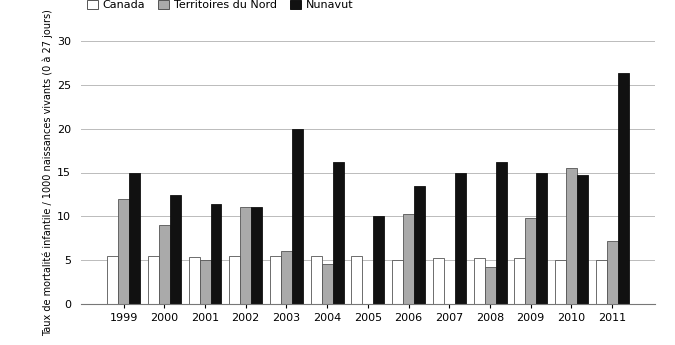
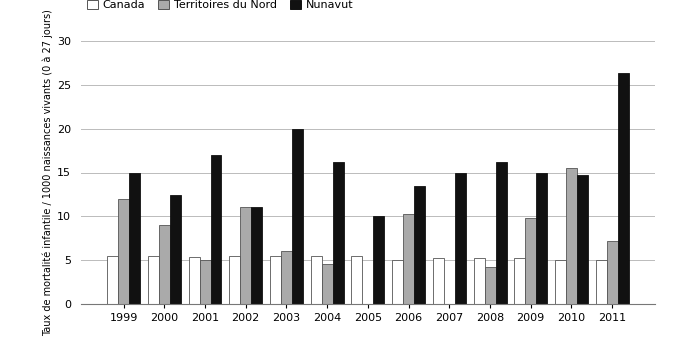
Nunavut/2001: 11.4 -> 17.0
